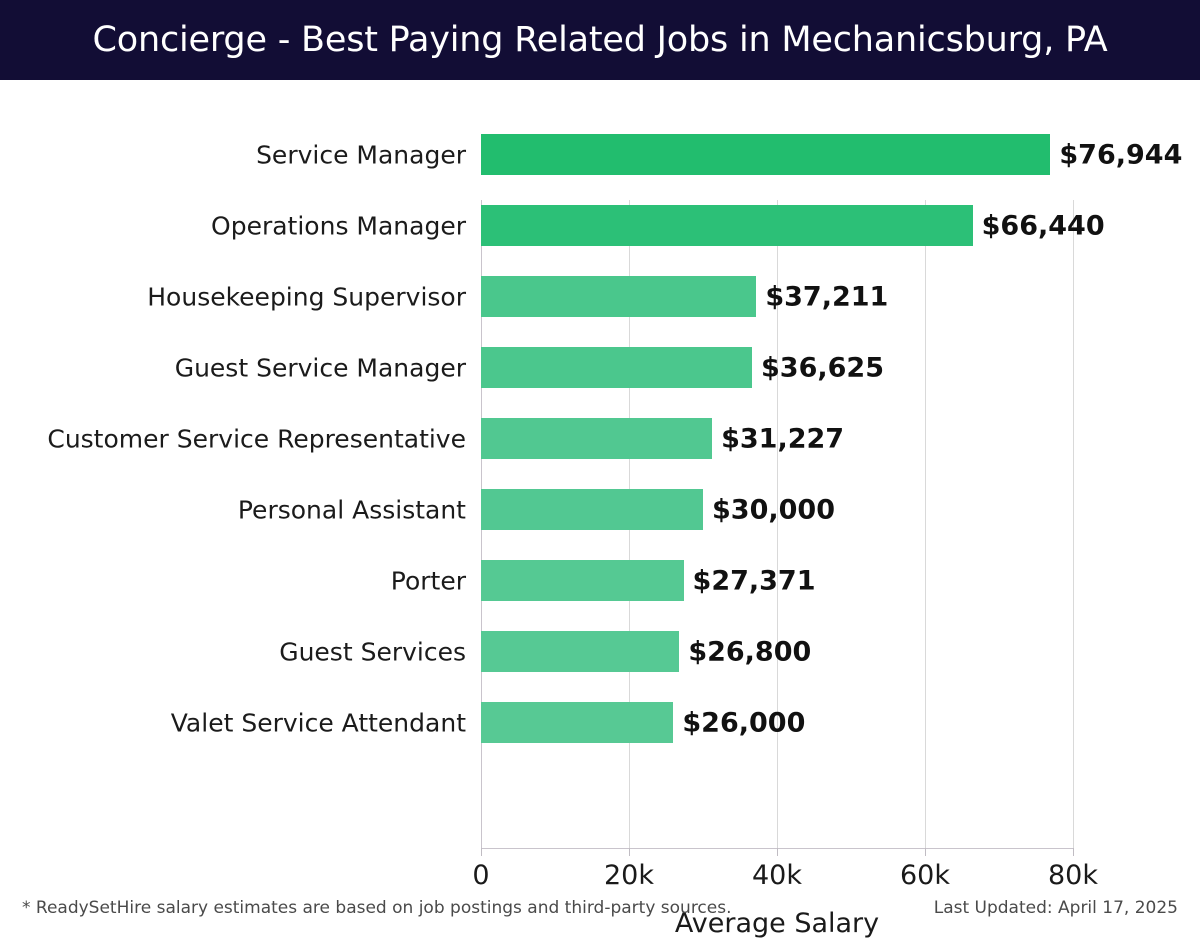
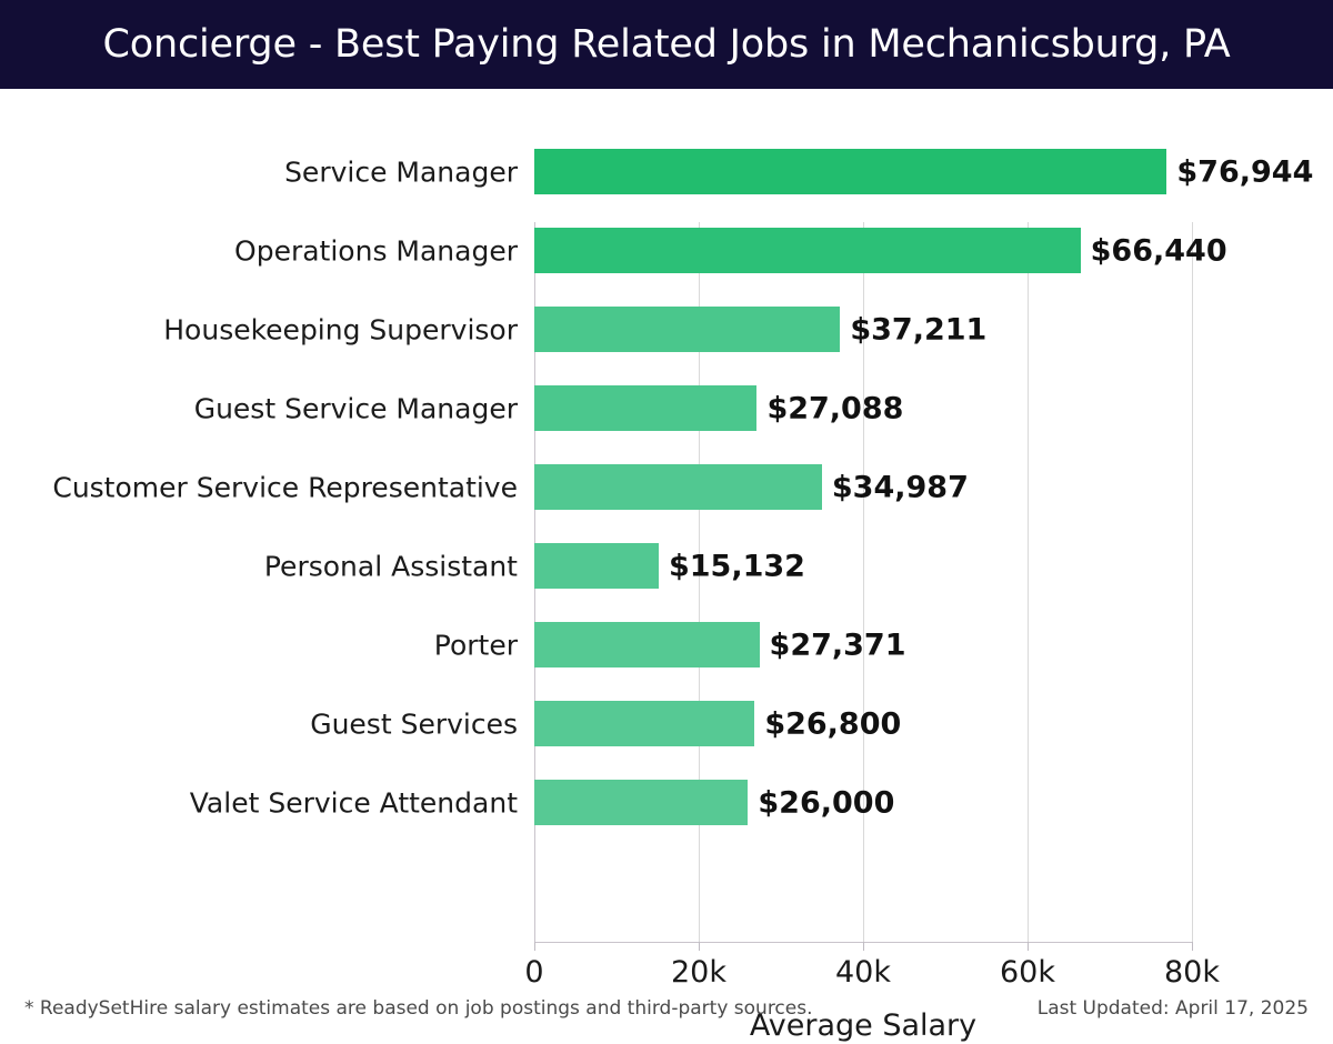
Guest Service Manager: $36,625 -> $27,088
Customer Service Representative: $31,227 -> $34,987
Personal Assistant: $30,000 -> $15,132
